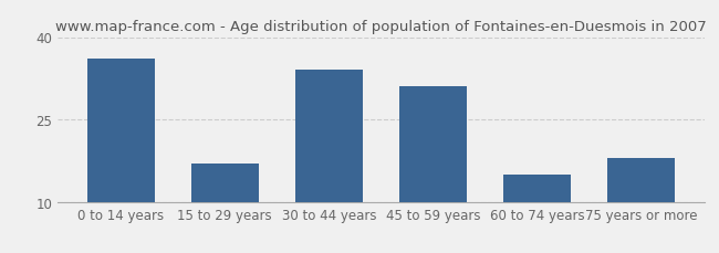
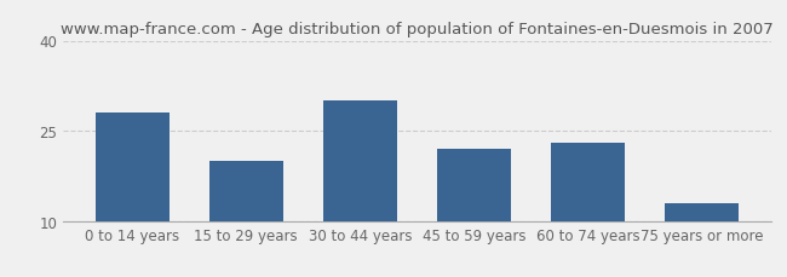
0 to 14 years: 36 -> 28
15 to 29 years: 17 -> 20
30 to 44 years: 34 -> 30
45 to 59 years: 31 -> 22
60 to 74 years: 15 -> 23
75 years or more: 18 -> 13
